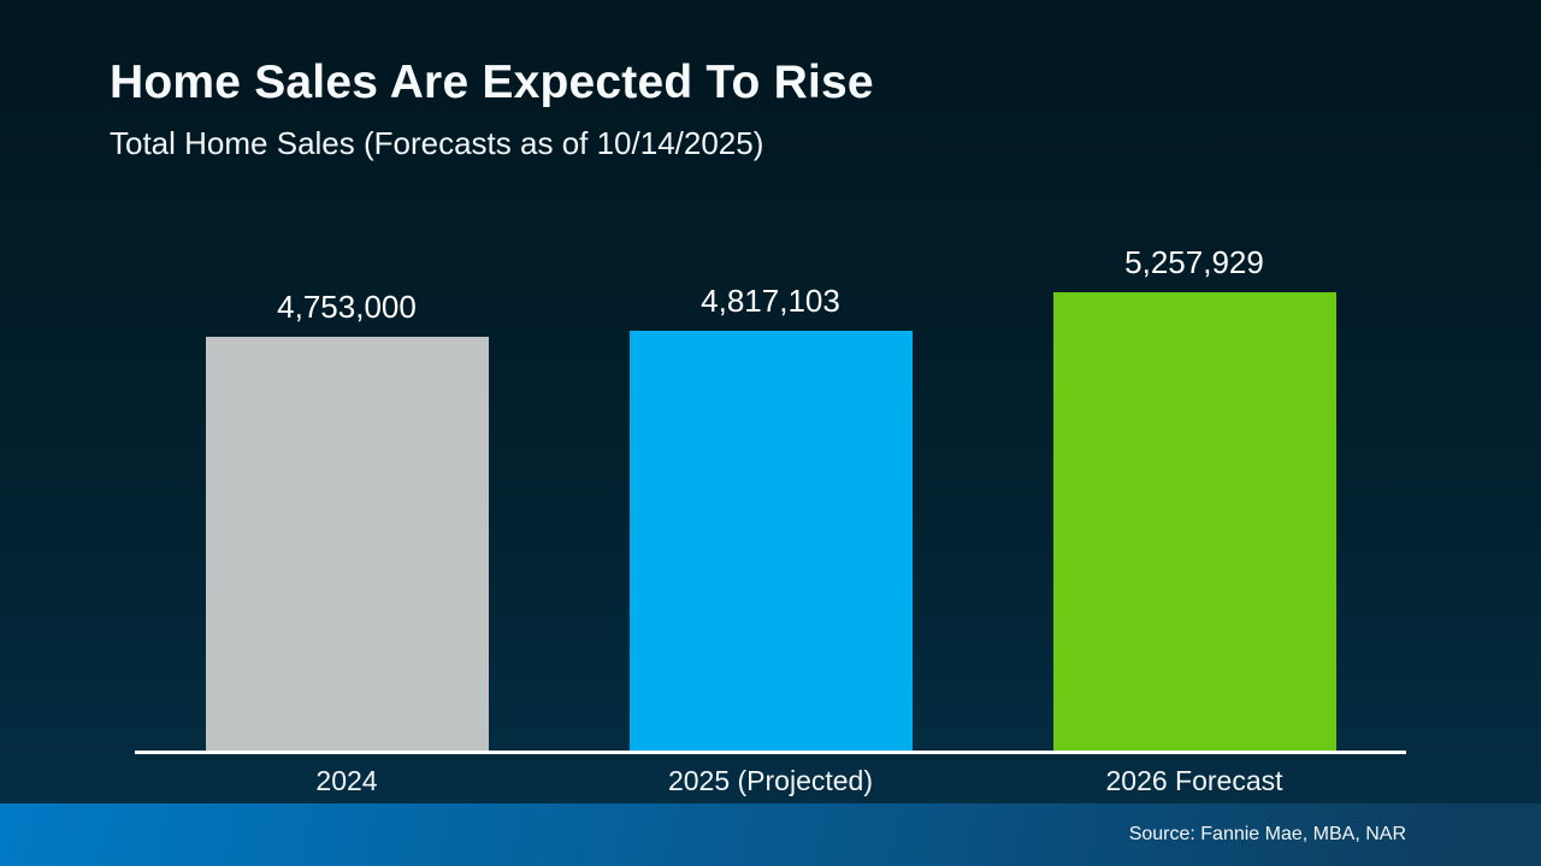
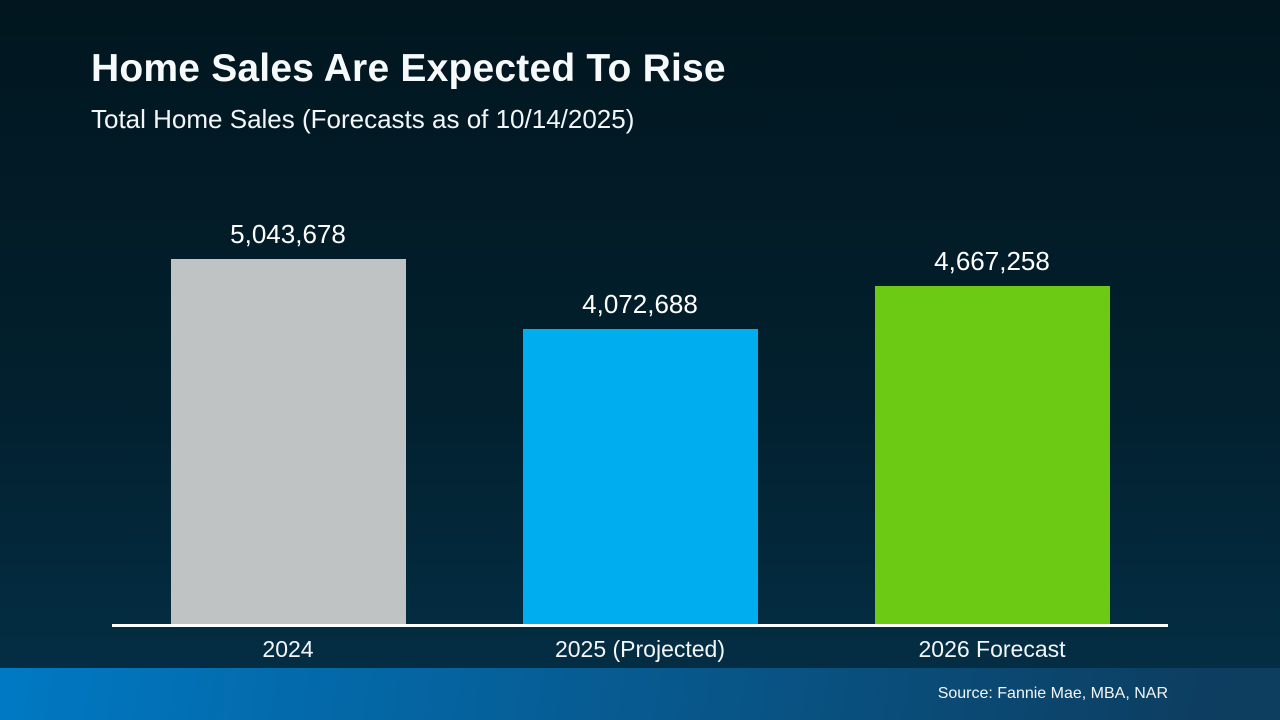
2024: 4,753,000 -> 5,043,678
2025 (Projected): 4,817,103 -> 4,072,688
2026 Forecast: 5,257,929 -> 4,667,258
